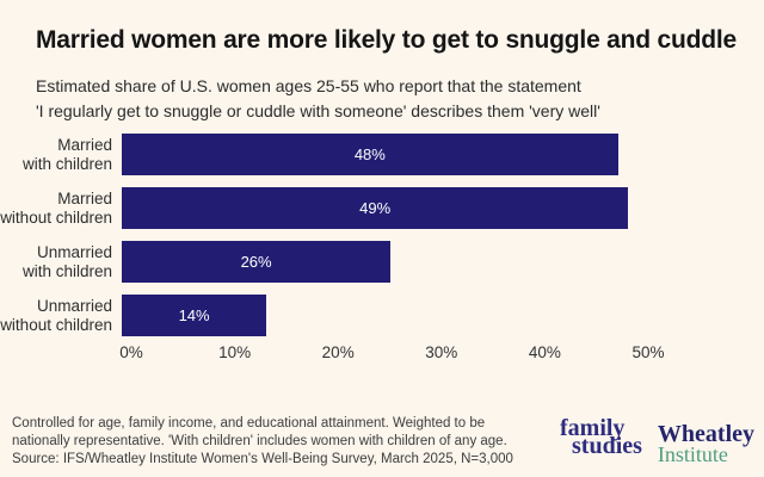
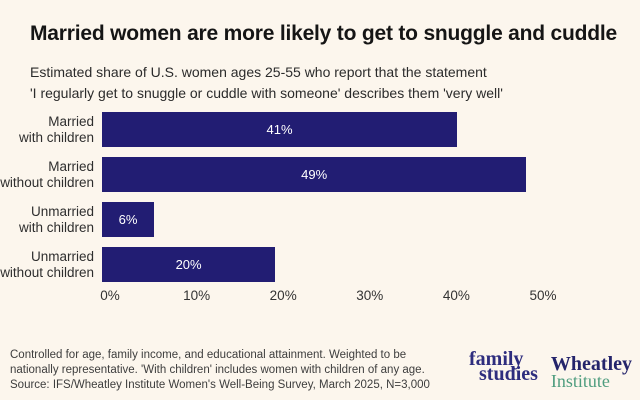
Married with children: 48% -> 41%
Unmarried with children: 26% -> 6%
Unmarried without children: 14% -> 20%
